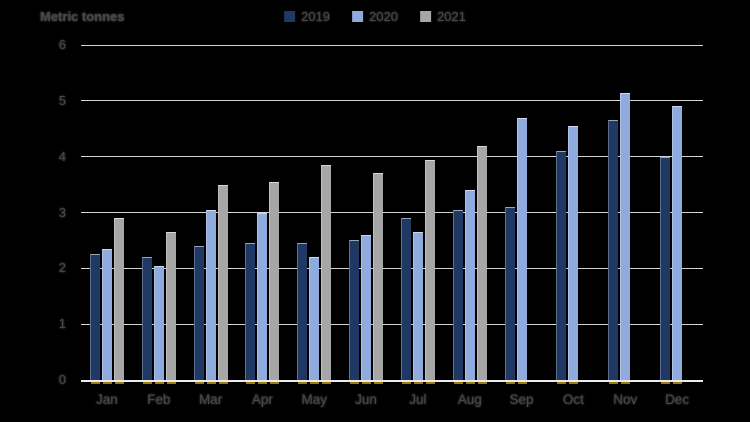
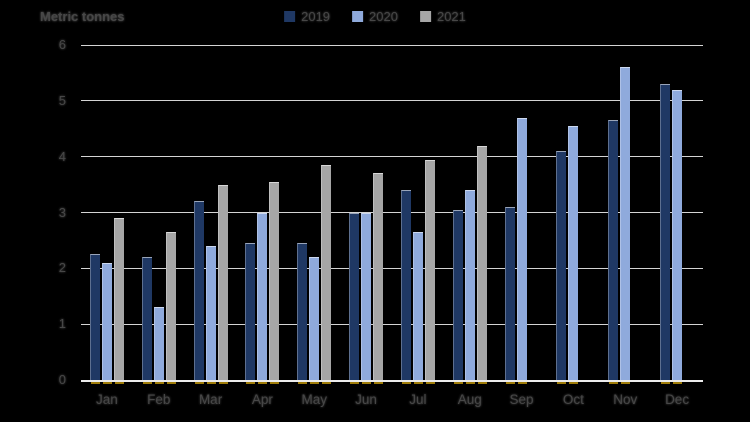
2020/Jan: 2.4 -> 2.1
2020/Feb: 2.0 -> 1.3
2019/Mar: 2.4 -> 3.2
2020/Mar: 3.0 -> 2.4
2019/Jun: 2.5 -> 3.0
2020/Jun: 2.6 -> 3.0
2019/Jul: 2.9 -> 3.4
2020/Nov: 5.2 -> 5.6
2019/Dec: 4.0 -> 5.3
2020/Dec: 4.9 -> 5.2
